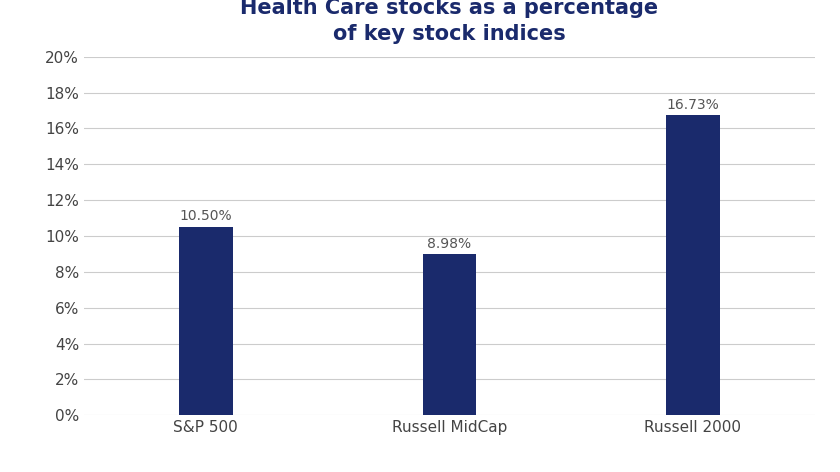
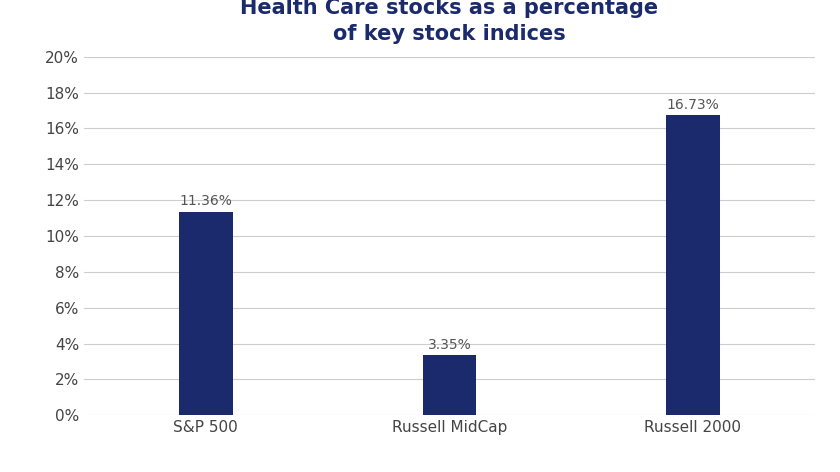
S&P 500: 10.50% -> 11.36%
Russell MidCap: 8.98% -> 3.35%
